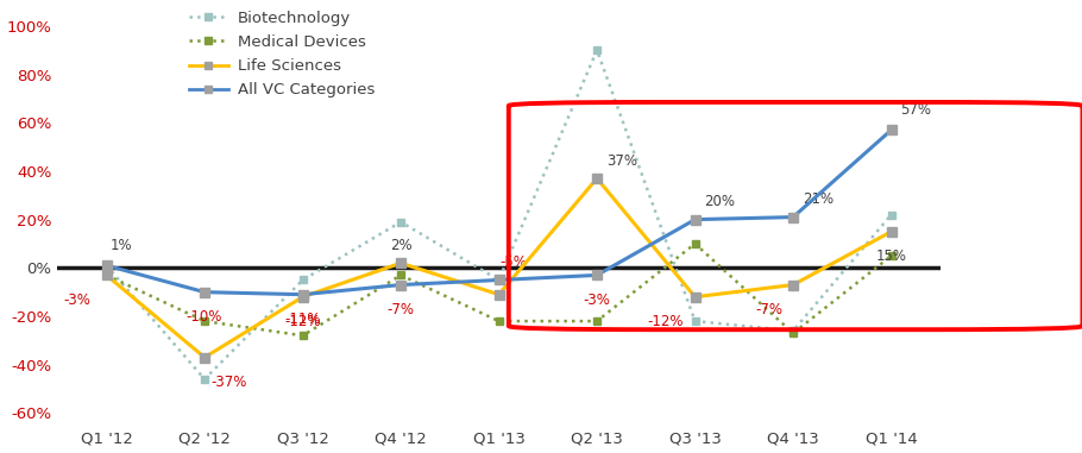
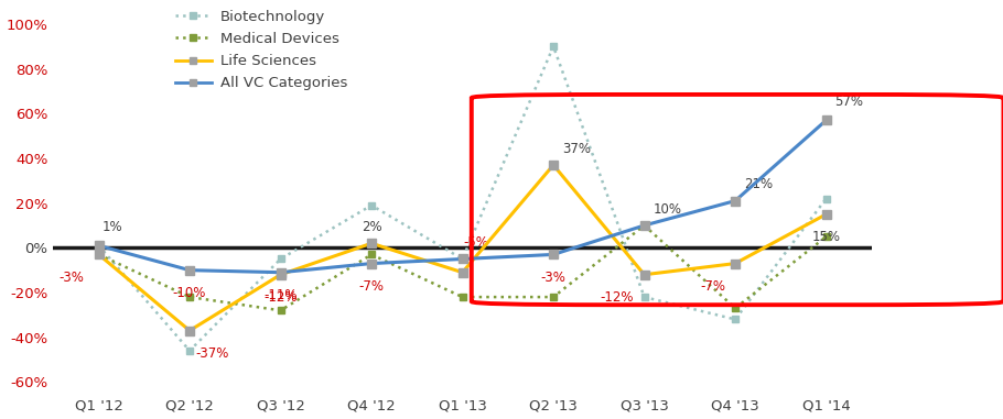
All VC Categories/Q3 '13: 20% -> 10%
Biotechnology/Q4 '13: -26% -> -32%
